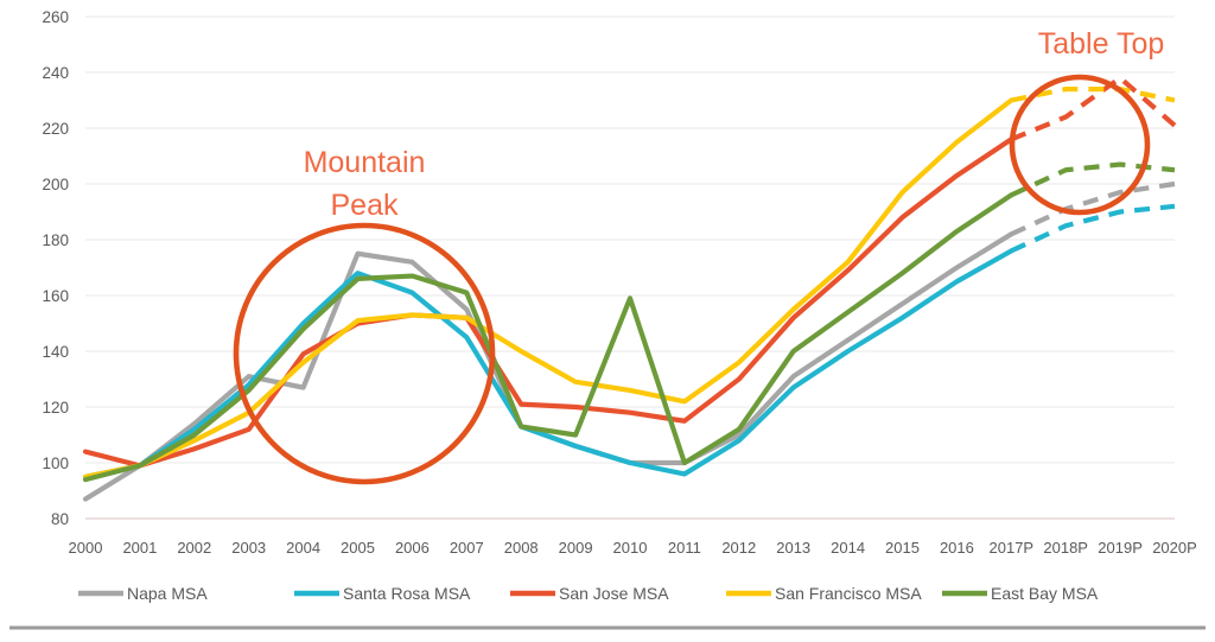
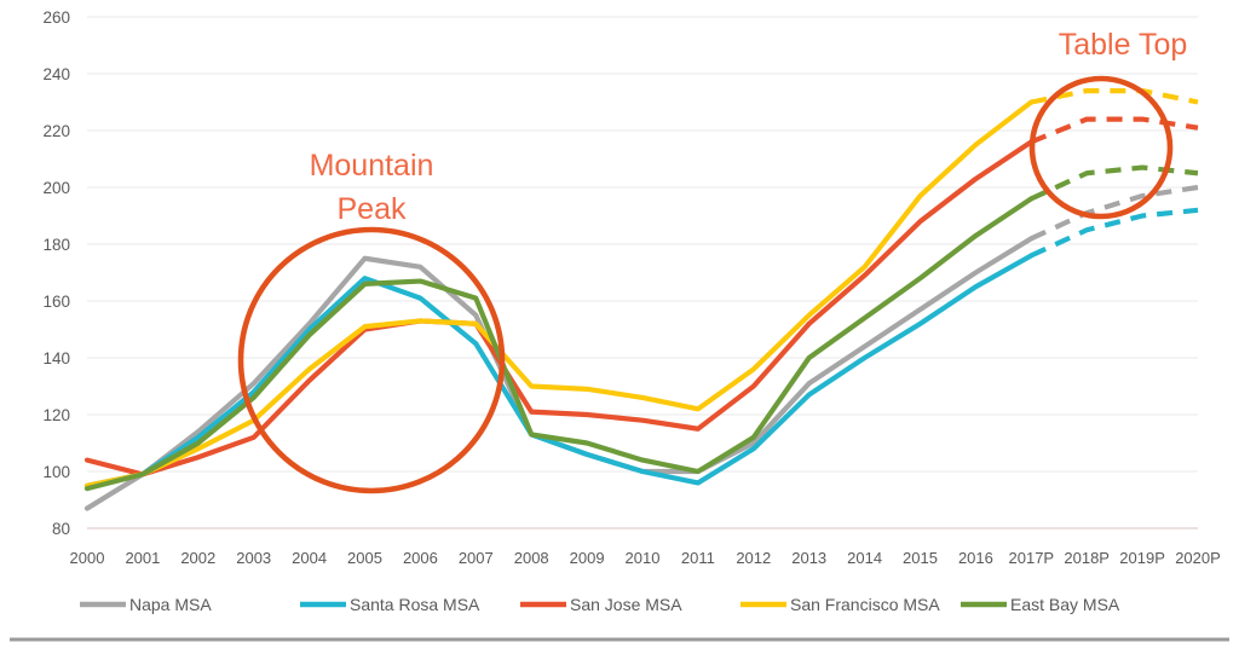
Napa MSA/2004: 127 -> 152
San Jose MSA/2004: 139 -> 132
San Francisco MSA/2008: 140 -> 130
East Bay MSA/2010: 159 -> 104
San Jose MSA/2019P: 238 -> 224
